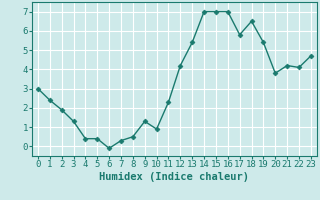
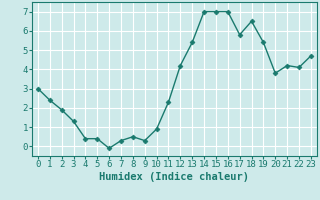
9: 1.3 -> 0.3
